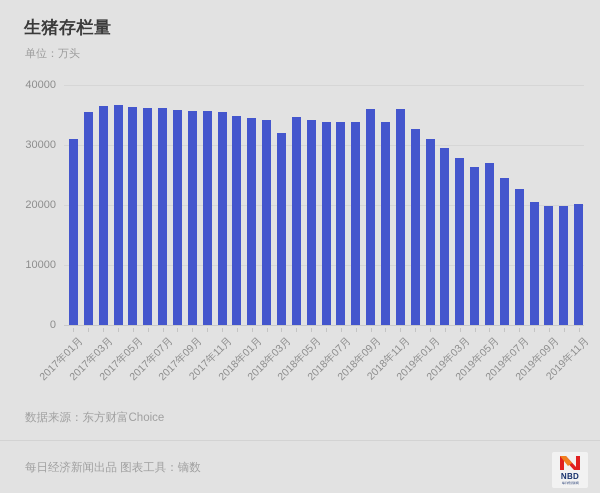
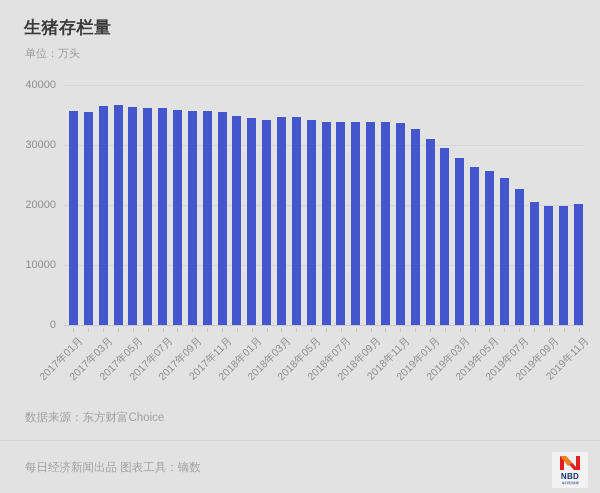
2017年01月: 31000 -> 36000
2018年03月: 32000 -> 35000
2018年09月: 36000 -> 34000
2018年11月: 36000 -> 34000
2019年05月: 27000 -> 26000
